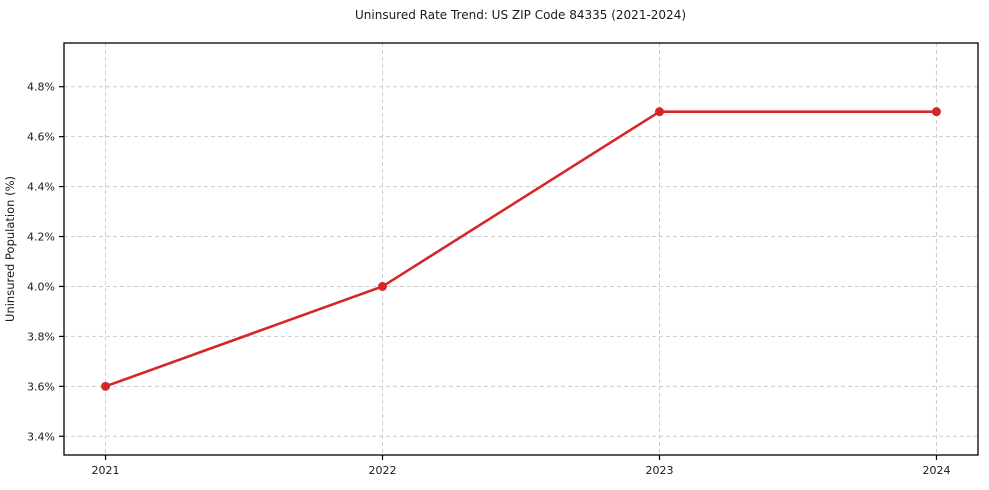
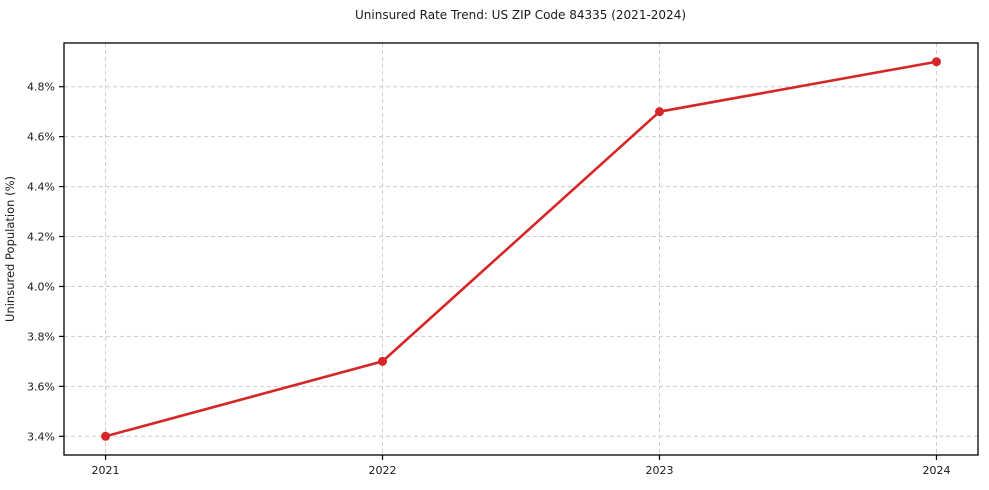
2021: 3.6% -> 3.4%
2022: 4.0% -> 3.7%
2024: 4.7% -> 4.9%
